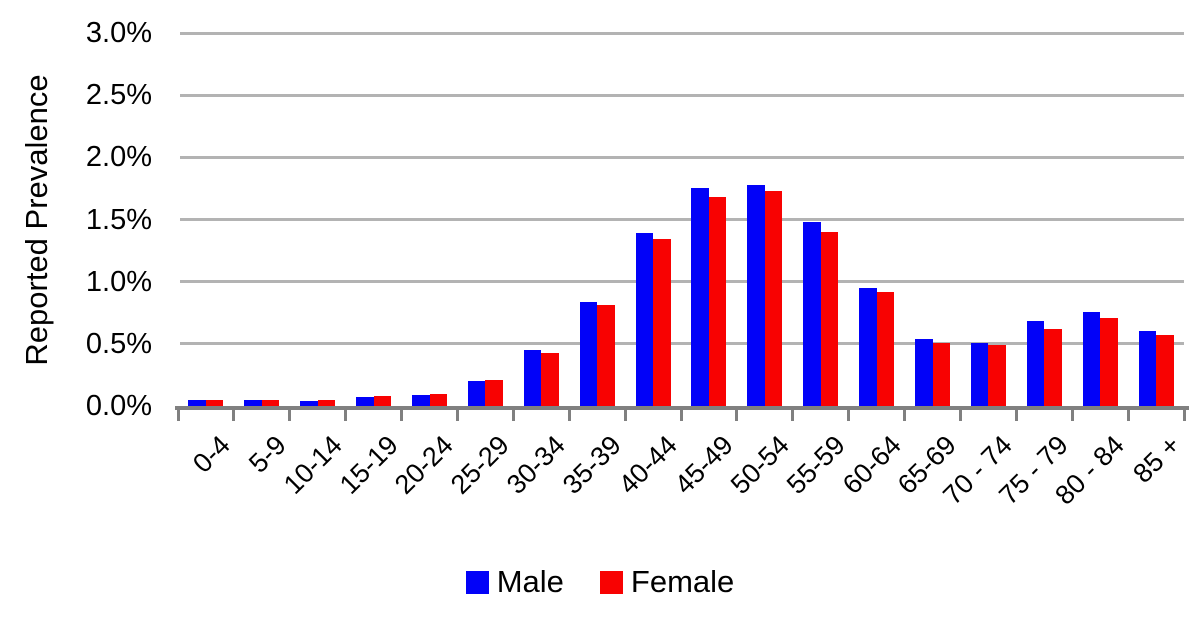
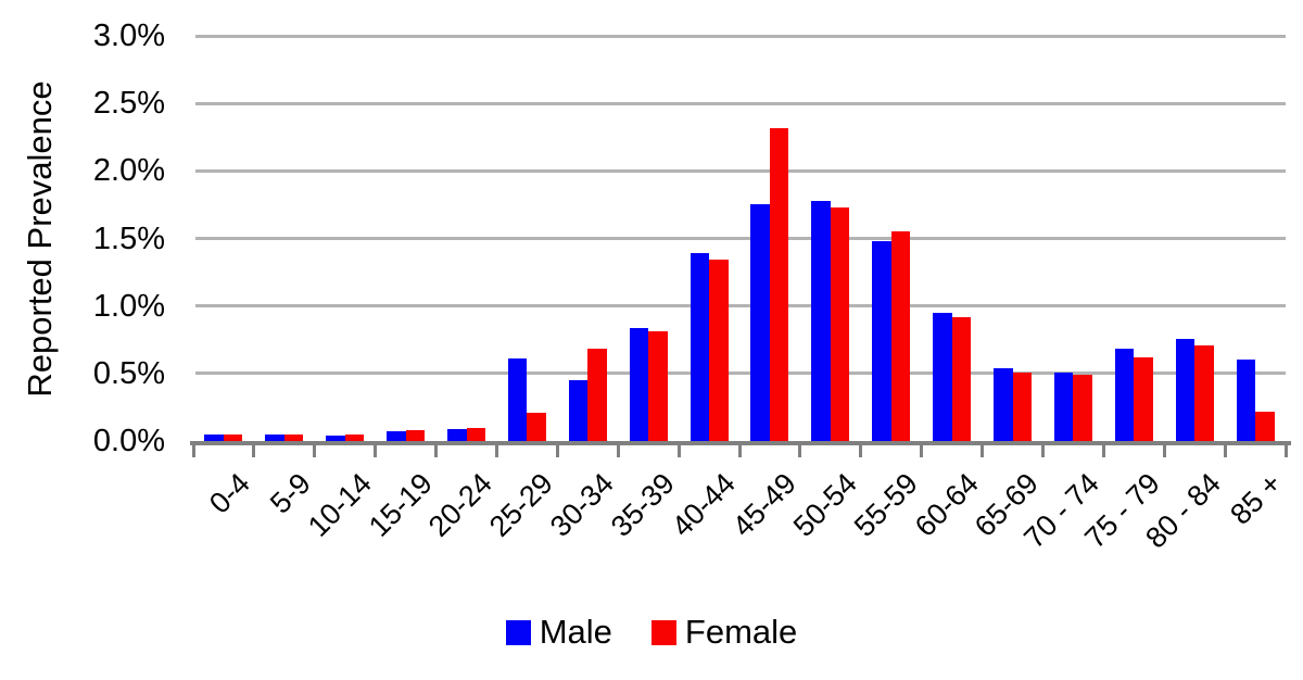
Male/25-29: 0.20% -> 0.61%
Female/30-34: 0.43% -> 0.68%
Female/45-49: 1.68% -> 2.32%
Female/55-59: 1.40% -> 1.55%
Female/85 +: 0.57% -> 0.22%
